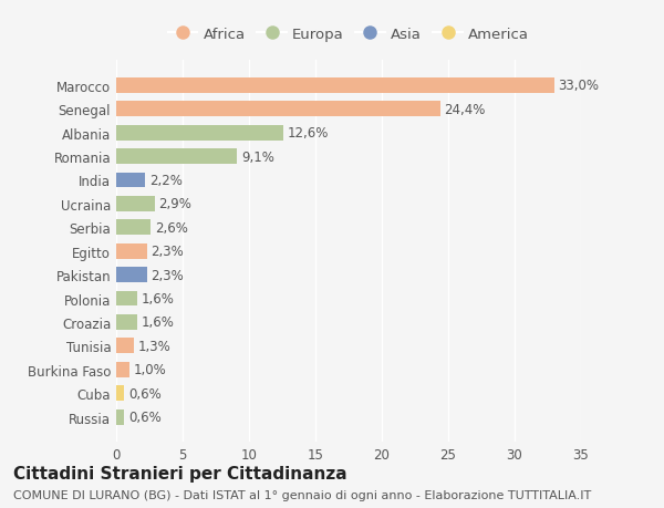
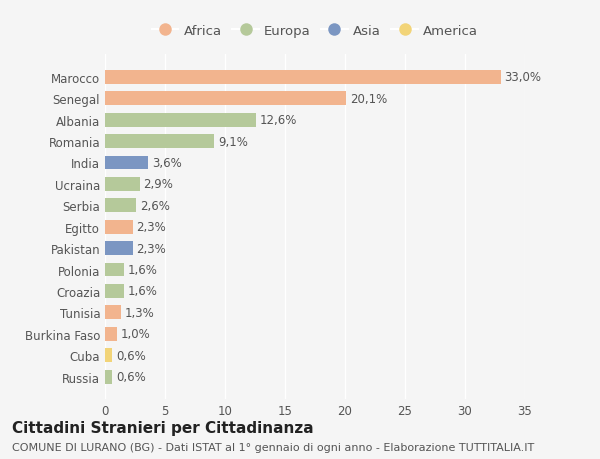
Senegal: 24,4% -> 20,1%
India: 2,2% -> 3,6%
